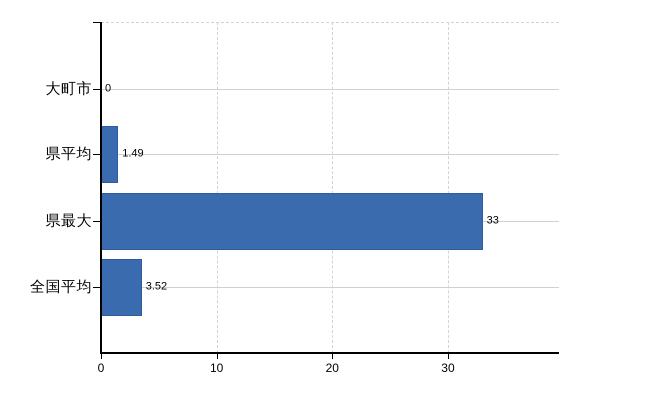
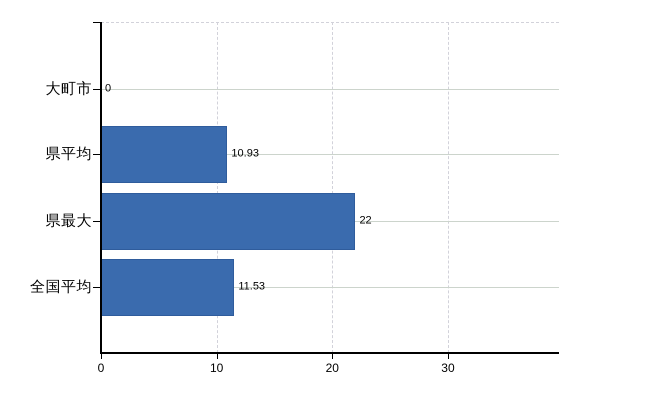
県平均: 1.49 -> 10.93
県最大: 33 -> 22
全国平均: 3.52 -> 11.53
